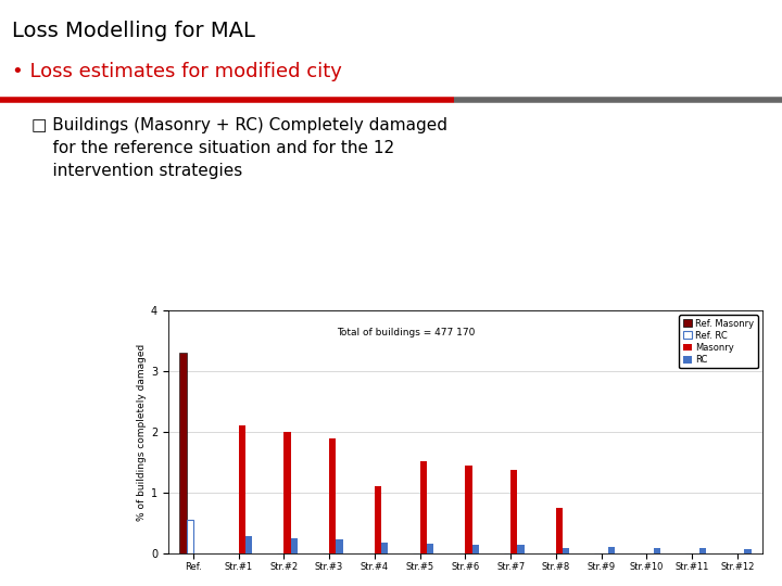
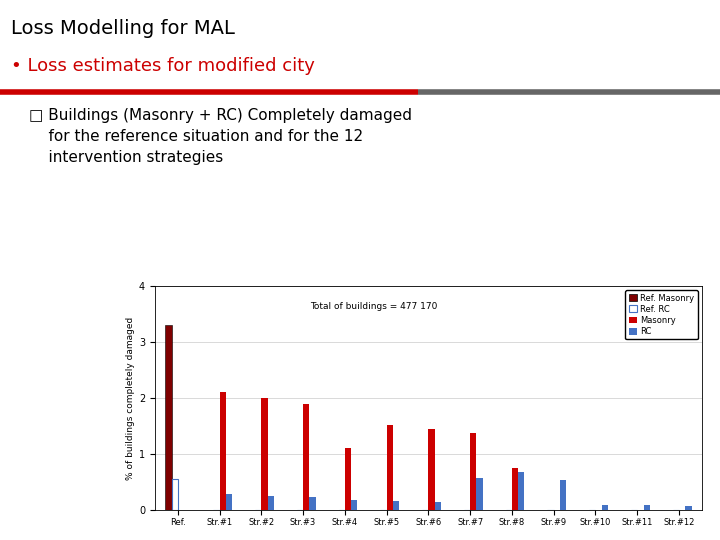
RC/Str.#7: 0.14 -> 0.58
RC/Str.#8: 0.09 -> 0.68
RC/Str.#9: 0.12 -> 0.54
